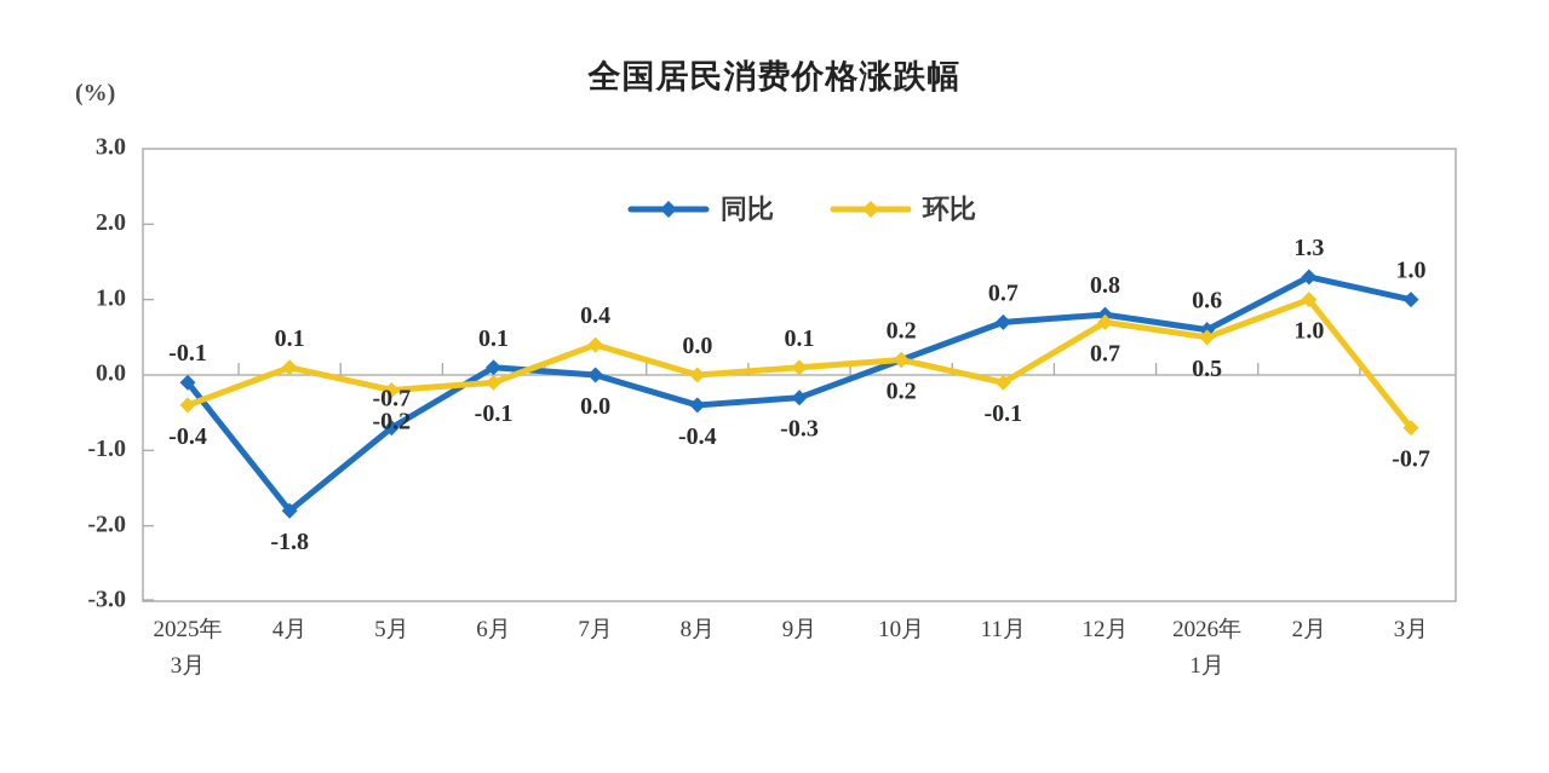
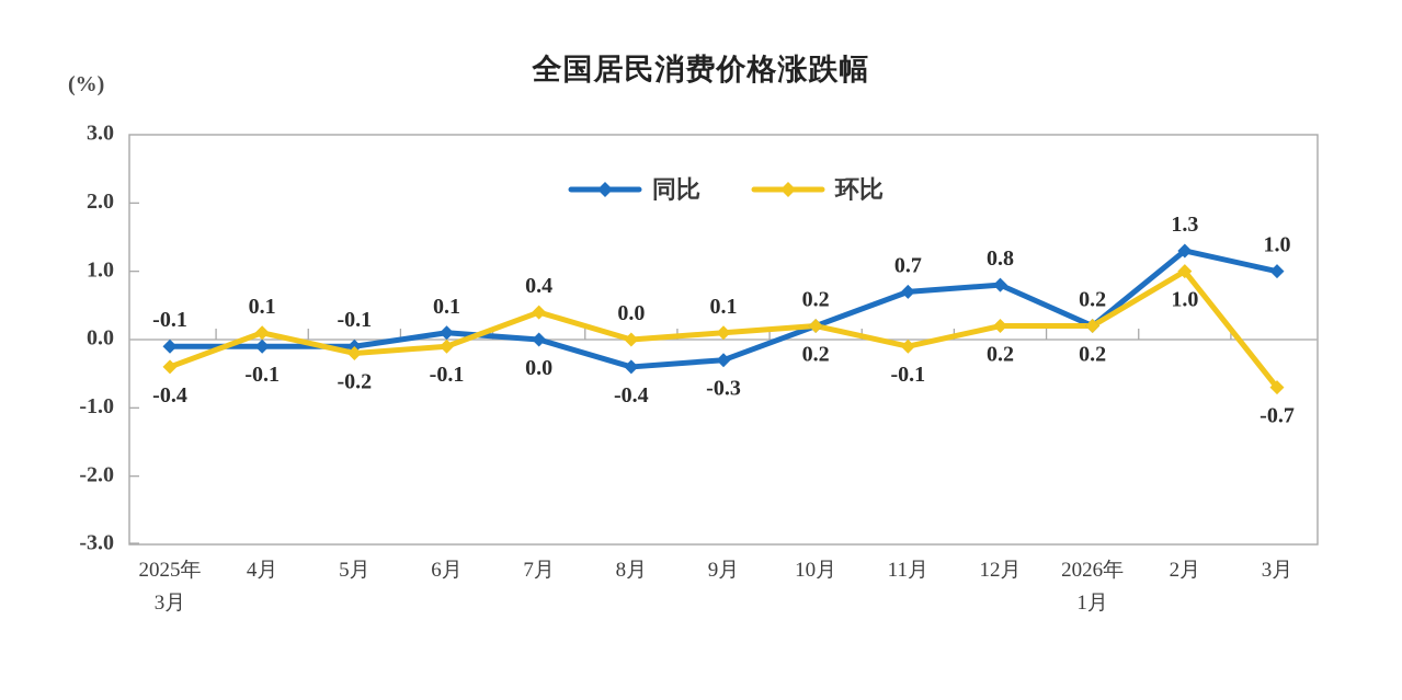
同比/4月: -1.8 -> -0.1
同比/5月: -0.7 -> -0.1
环比/12月: 0.7 -> 0.2
同比/2026年 1月: 0.6 -> 0.2
环比/2026年 1月: 0.5 -> 0.2
